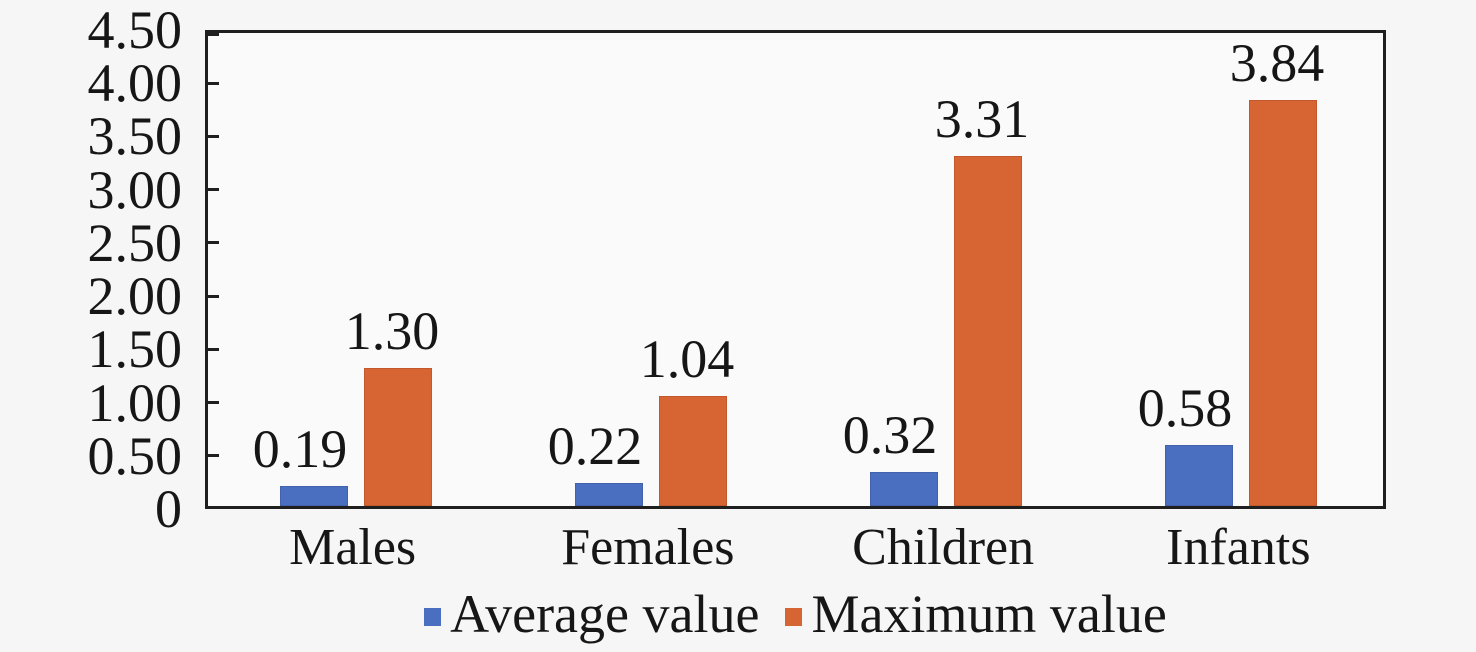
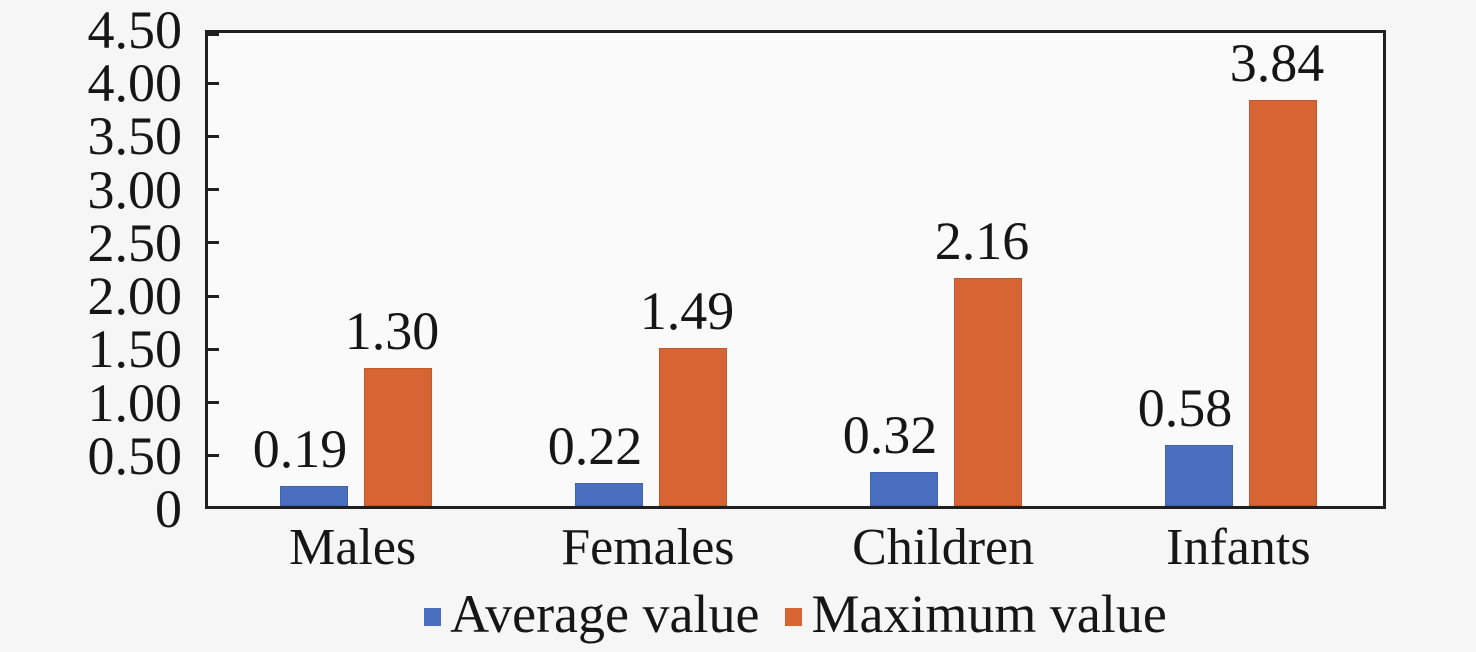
Maximum value/Females: 1.04 -> 1.49
Maximum value/Children: 3.31 -> 2.16
